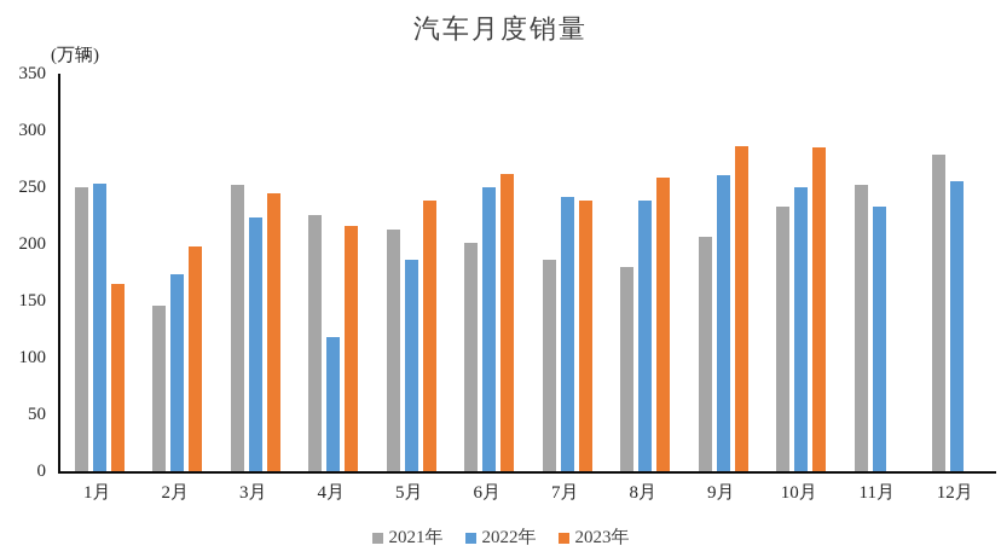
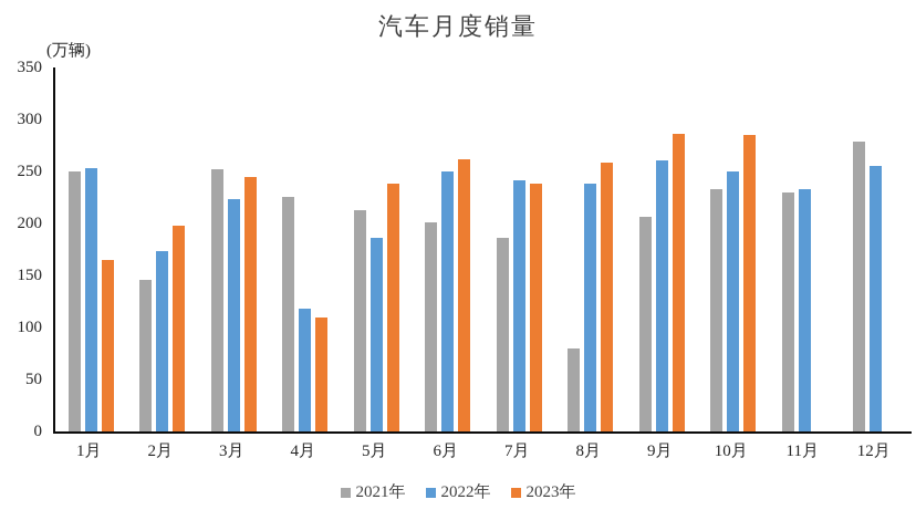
2023年/4月: 220 -> 110
2021年/8月: 180 -> 80
2021年/11月: 250 -> 230
